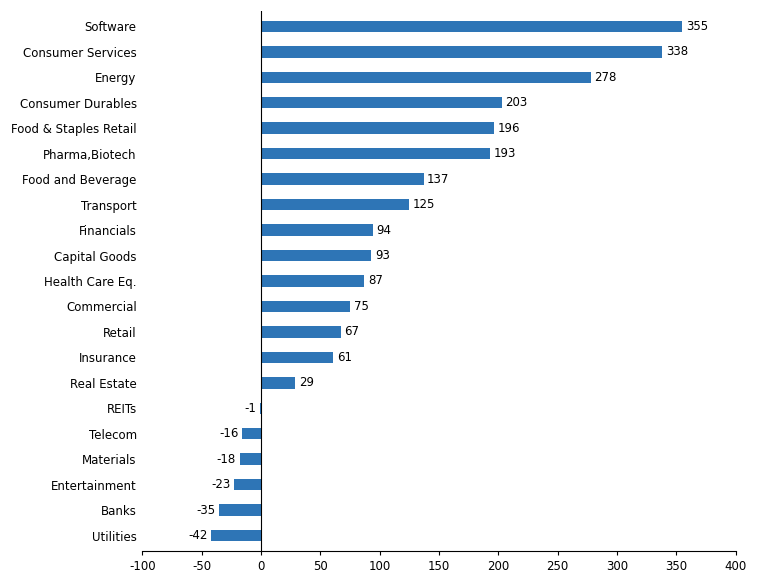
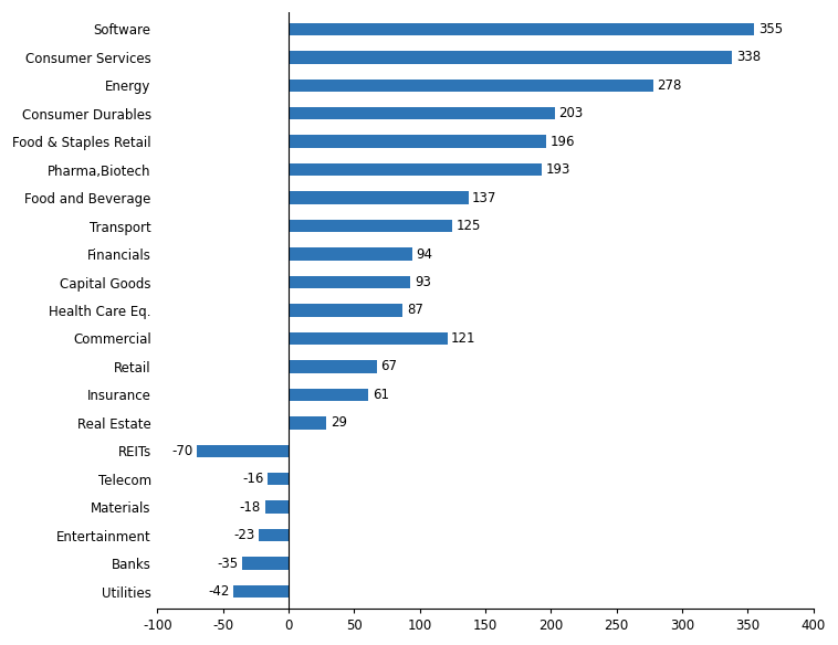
Commercial: 75 -> 121
REITs: -1 -> -70
